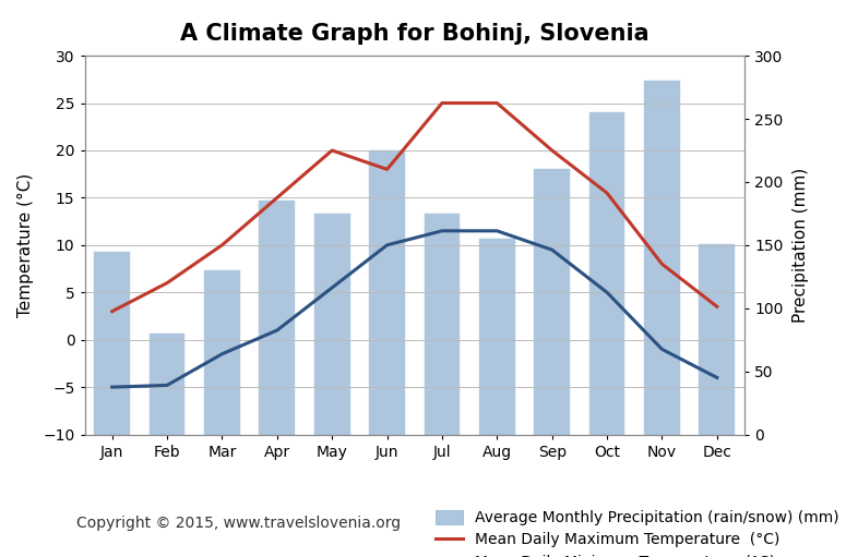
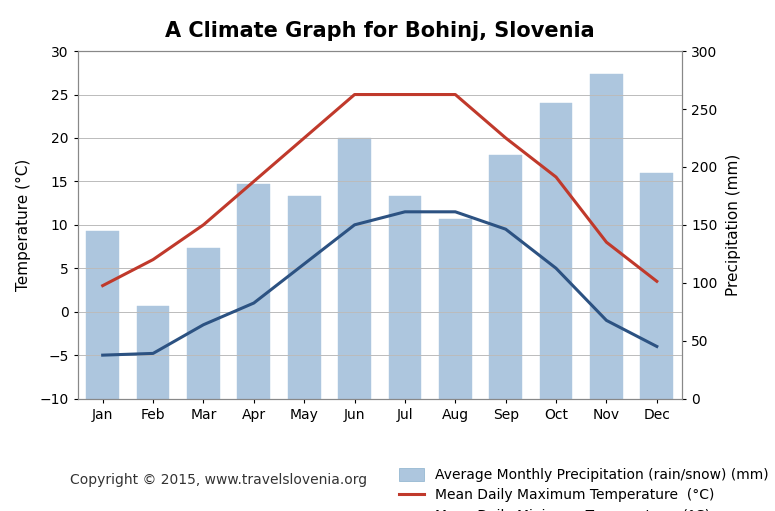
Mean Daily Maximum Temperature (°C)/Jun: 18.0 -> 25.0
Average Monthly Precipitation (rain/snow) (mm)/Dec: 151 -> 195
